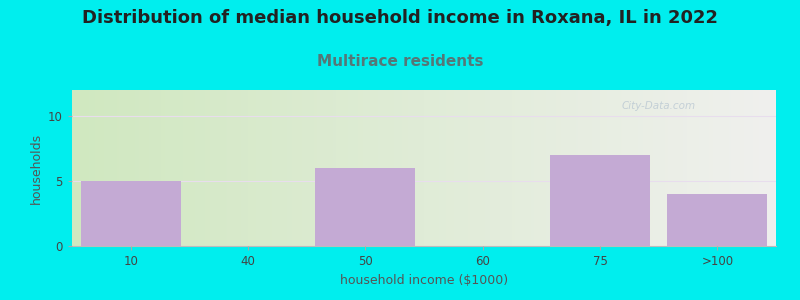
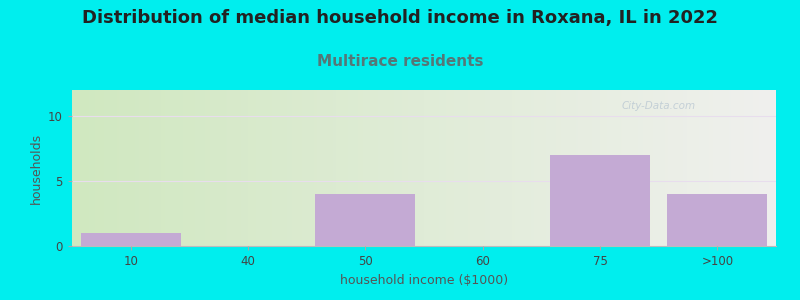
10: 5 -> 1
50: 6 -> 4
